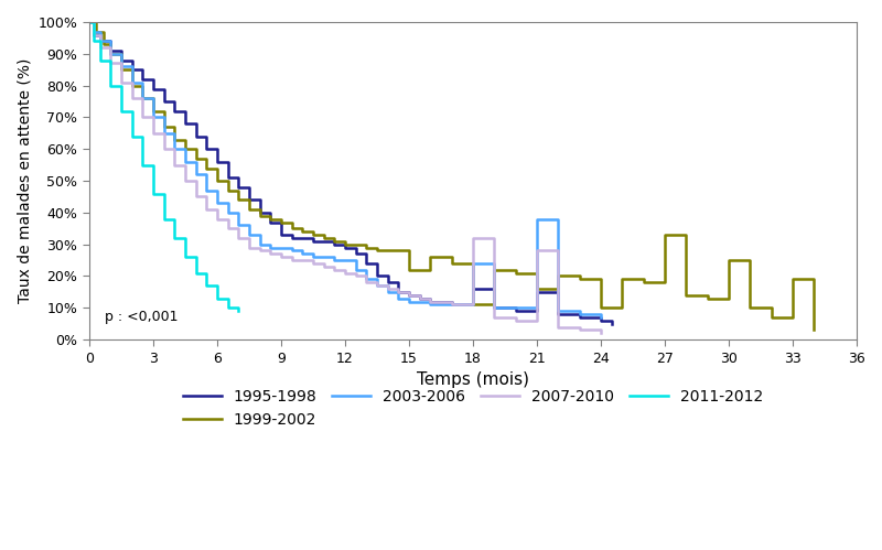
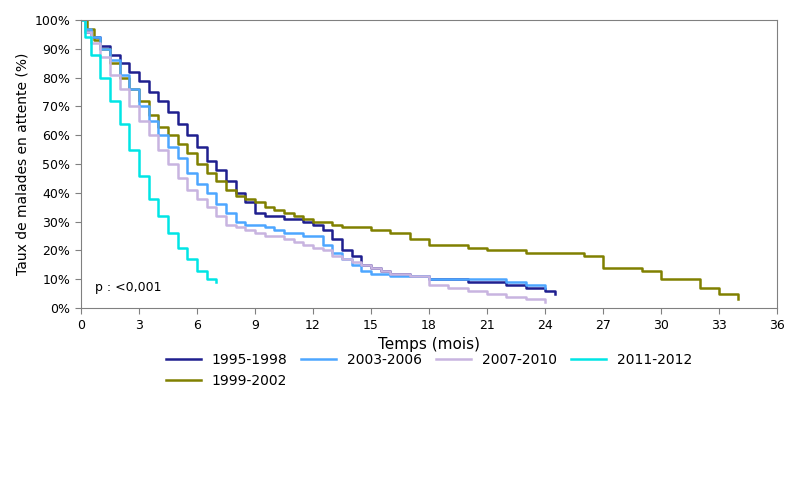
1999-2002/15: 22% -> 27%
1995-1998/18: 16% -> 10%
1999-2002/18: 11% -> 22%
2003-2006/18: 24% -> 10%
2007-2010/18: 32% -> 8%
1995-1998/21: 15% -> 9%
1999-2002/21: 16% -> 20%
2003-2006/21: 38% -> 10%
2007-2010/21: 28% -> 5%
1999-2002/24: 10% -> 19%
1999-2002/27: 33% -> 14%
1999-2002/30: 25% -> 10%
1999-2002/33: 19% -> 5%
